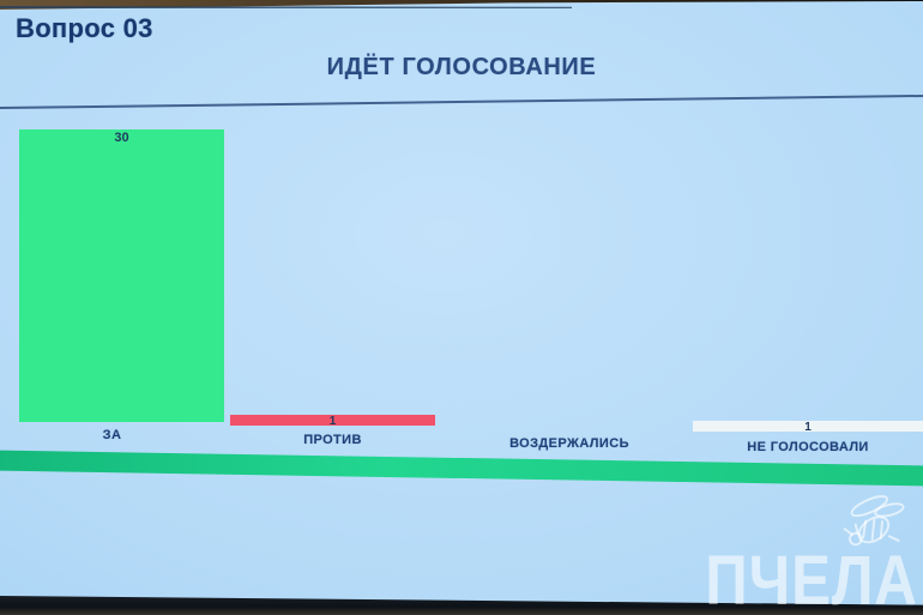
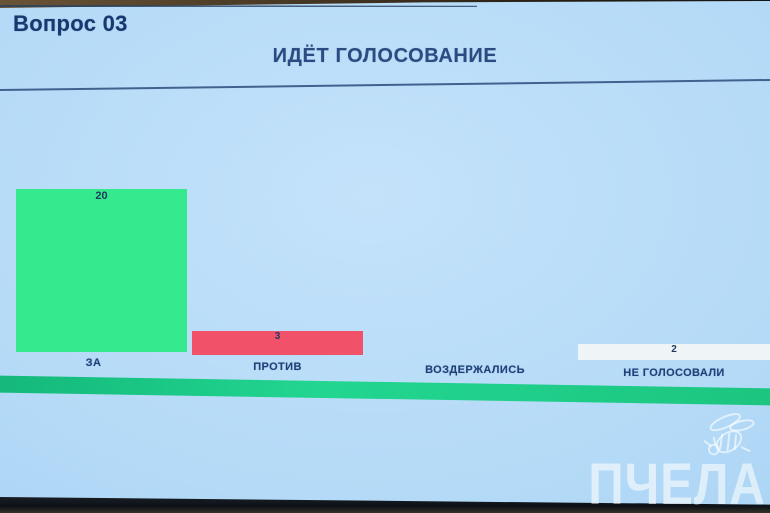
ЗА: 30 -> 20
ПРОТИВ: 1 -> 3
НЕ ГОЛОСОВАЛИ: 1 -> 2
